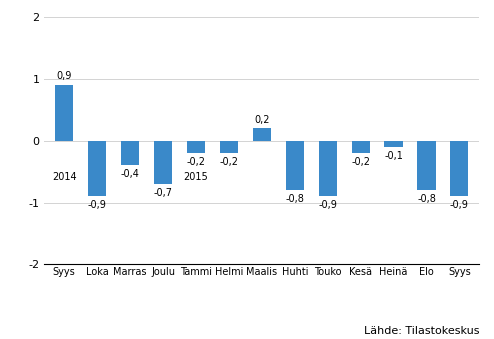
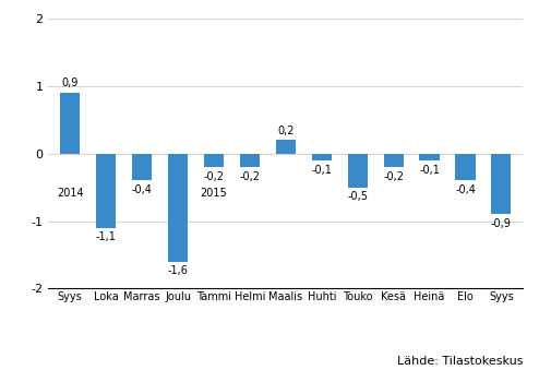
Loka: -0,9 -> -1,1
Joulu: -0,7 -> -1,6
Huhti: -0,8 -> -0,1
Touko: -0,9 -> -0,5
Elo: -0,8 -> -0,4
